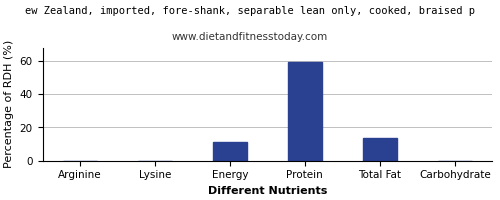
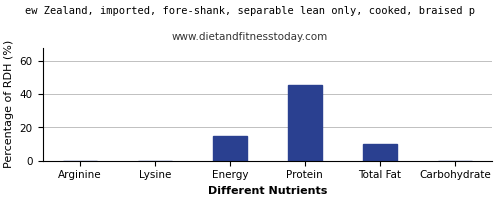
Energy: 11 -> 15
Protein: 60 -> 46
Total Fat: 14 -> 10
